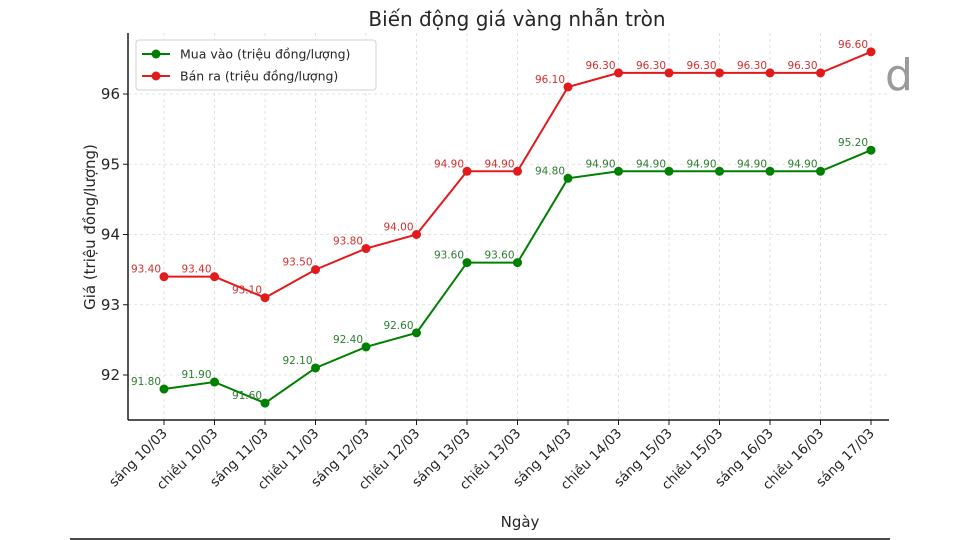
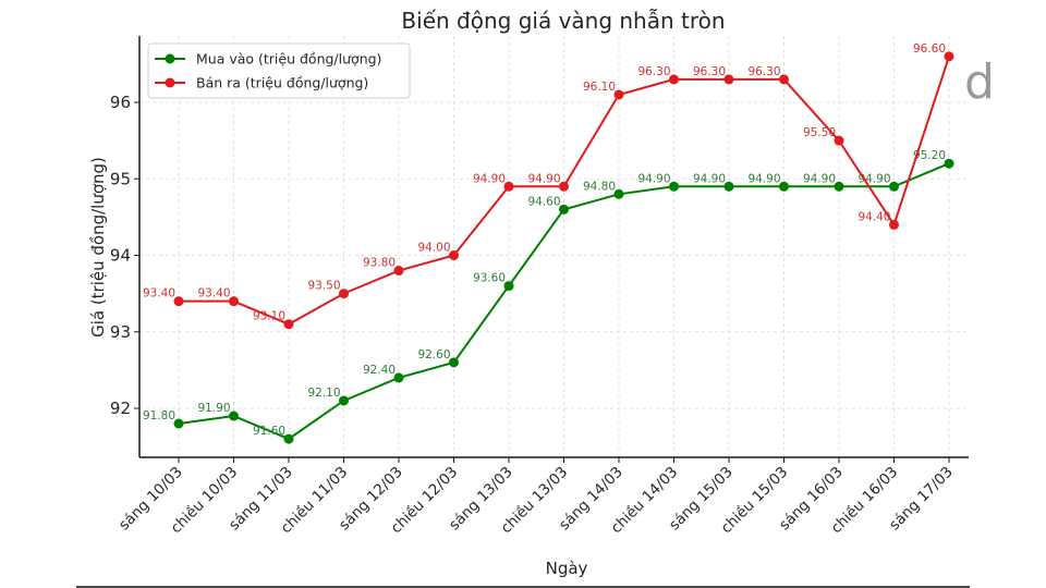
Mua vào (triệu đồng/lượng)/chiều 13/03: 93.60 -> 94.60
Bán ra (triệu đồng/lượng)/sáng 16/03: 96.30 -> 95.50
Bán ra (triệu đồng/lượng)/chiều 16/03: 96.30 -> 94.40
